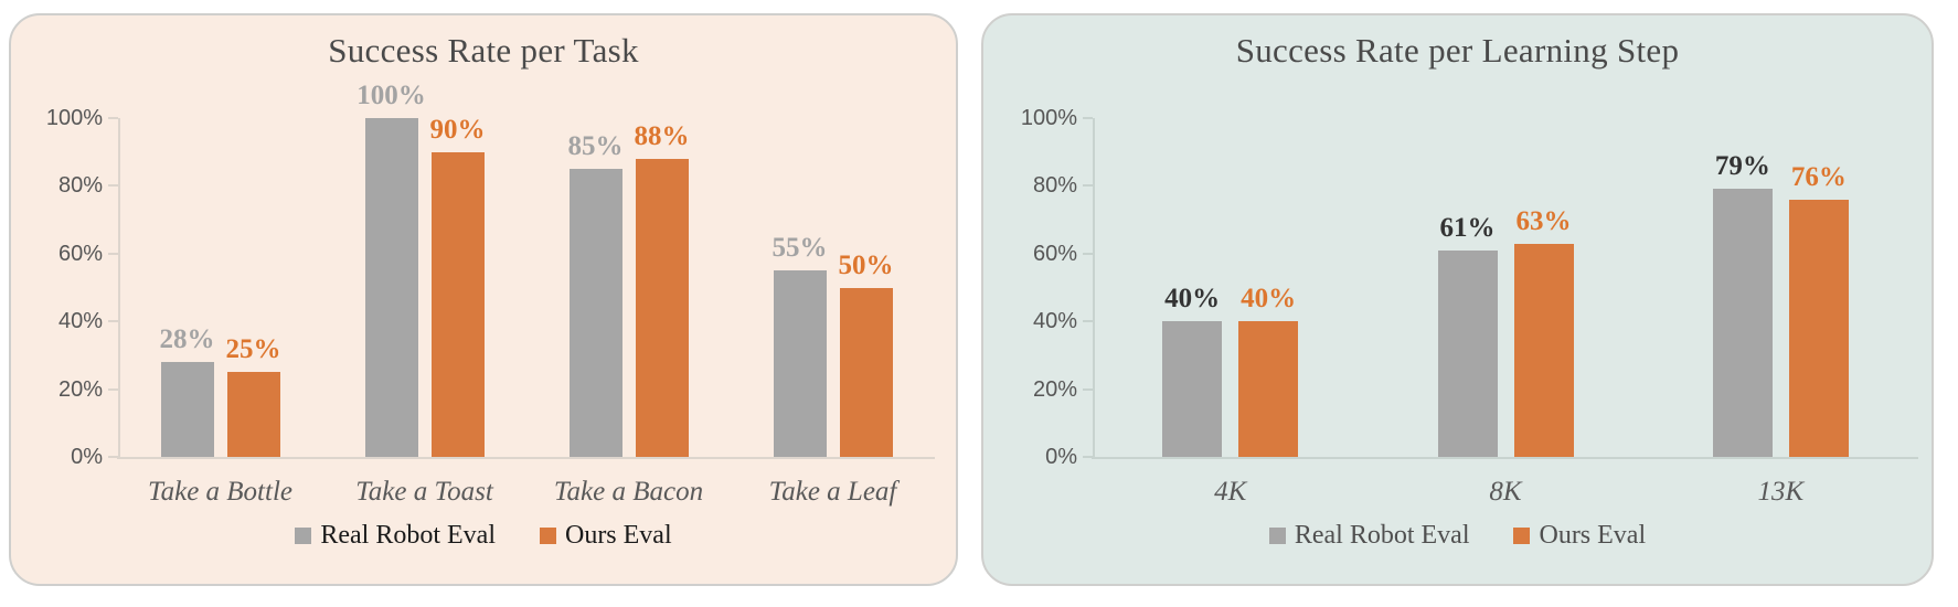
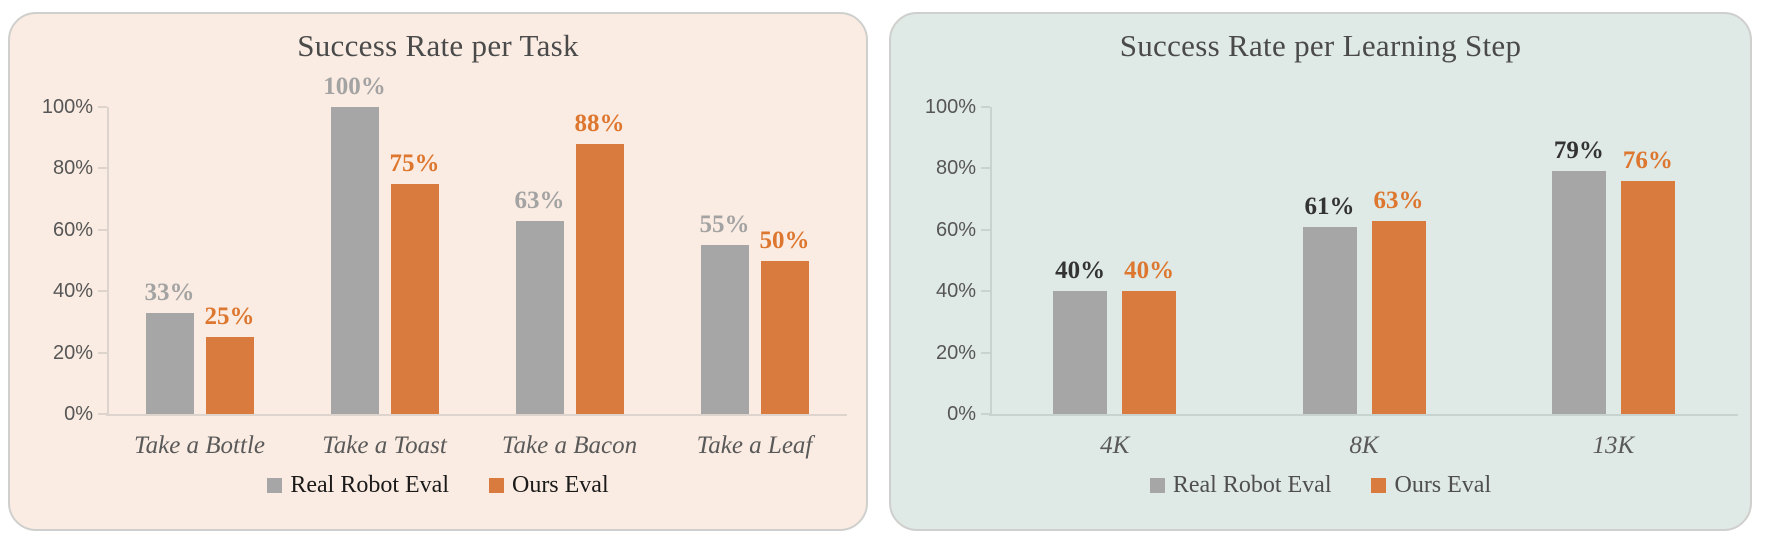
Success Rate per Task/Real Robot Eval/Take a Bottle: 28% -> 33%
Success Rate per Task/Ours Eval/Take a Toast: 90% -> 75%
Success Rate per Task/Real Robot Eval/Take a Bacon: 85% -> 63%
